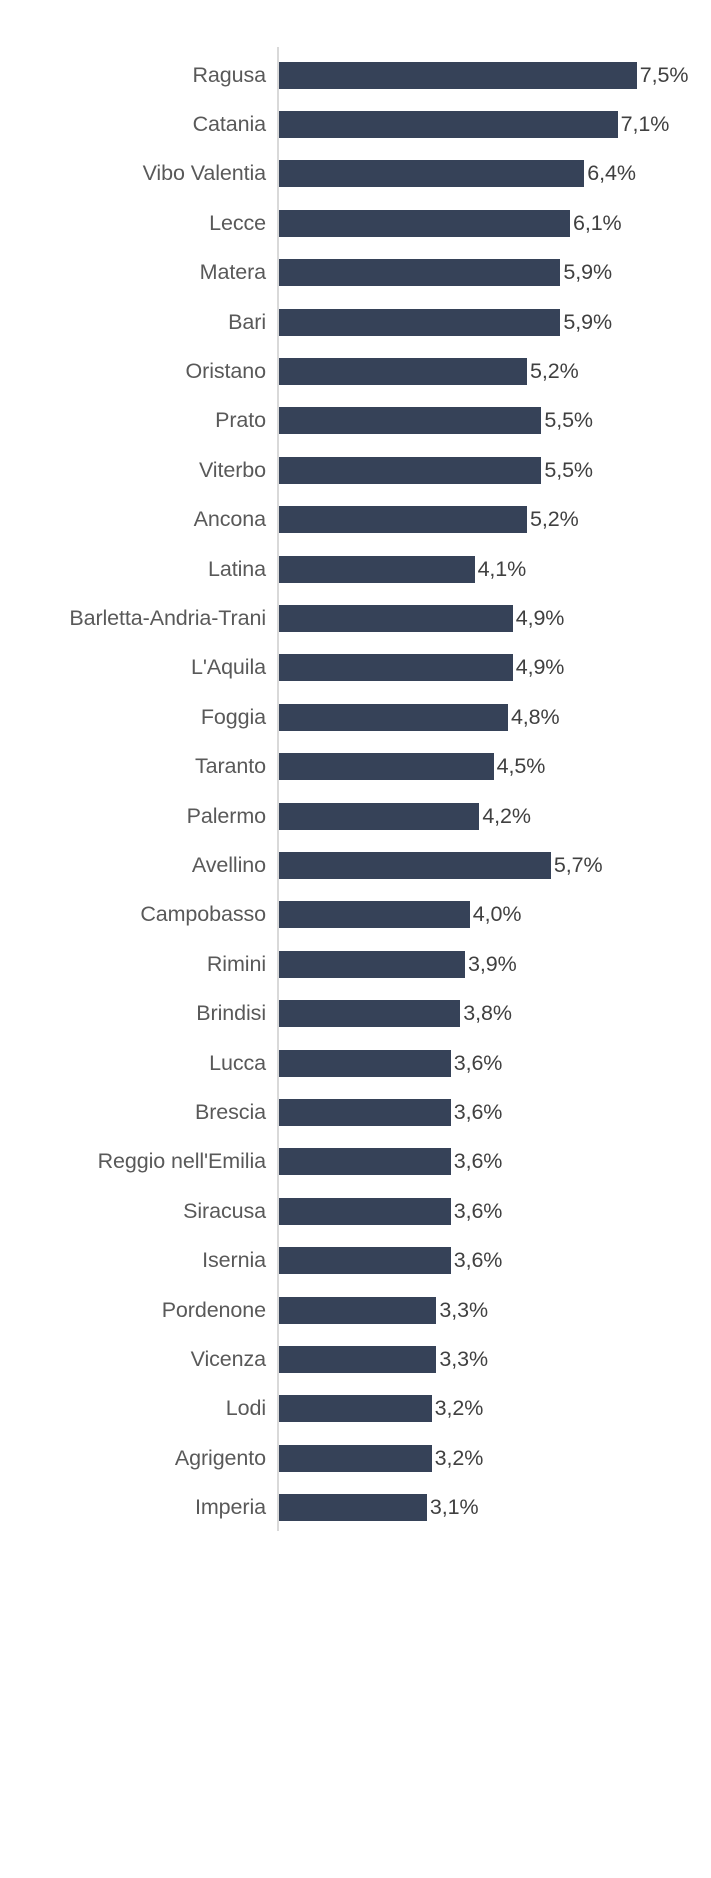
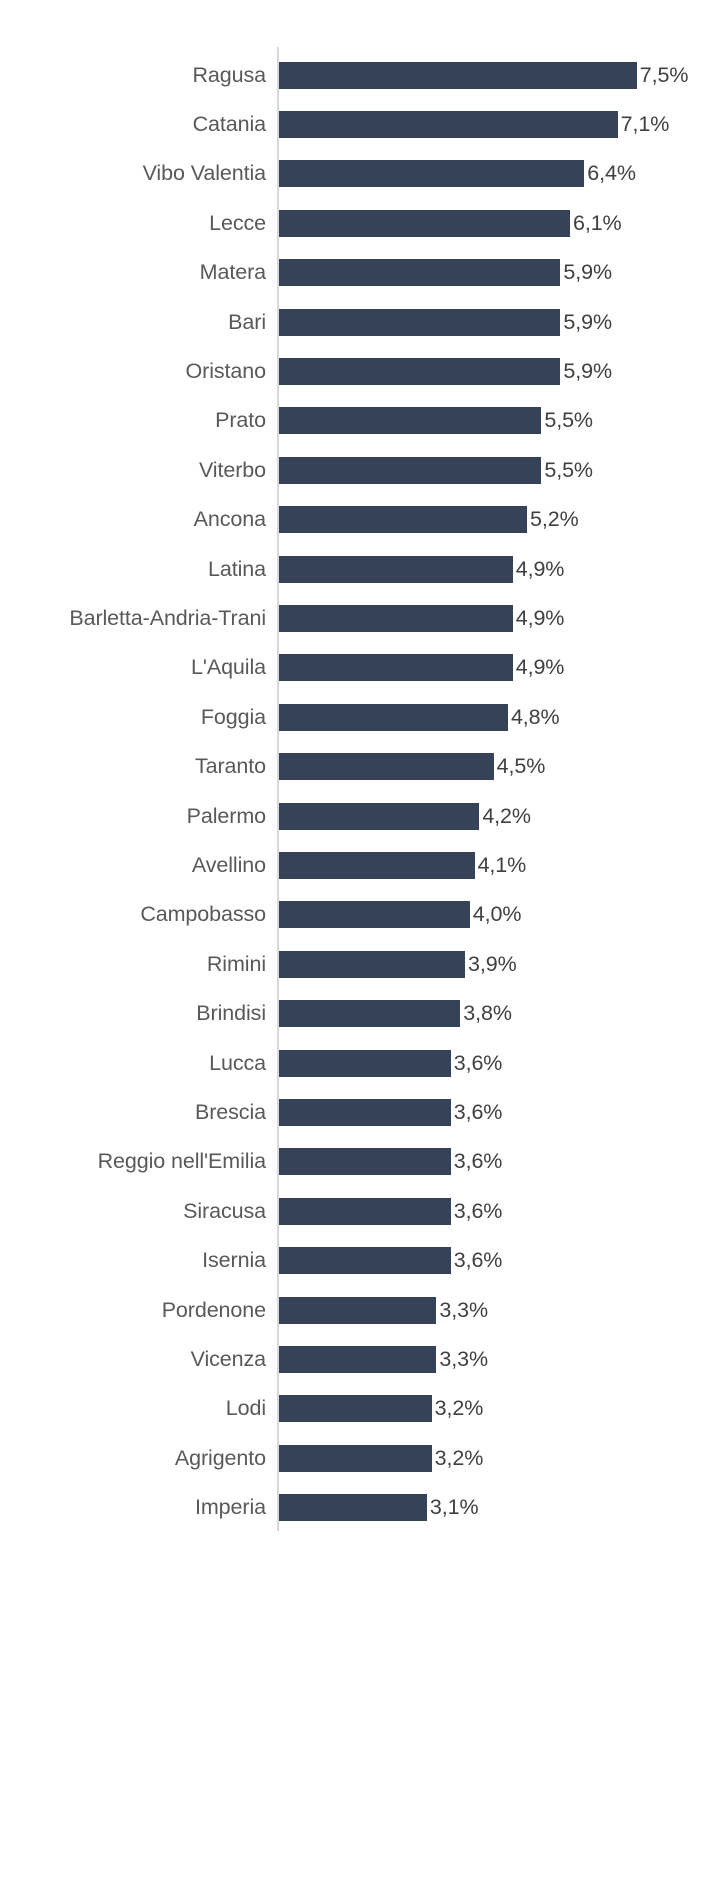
Oristano: 5,2% -> 5,9%
Latina: 4,1% -> 4,9%
Avellino: 5,7% -> 4,1%
